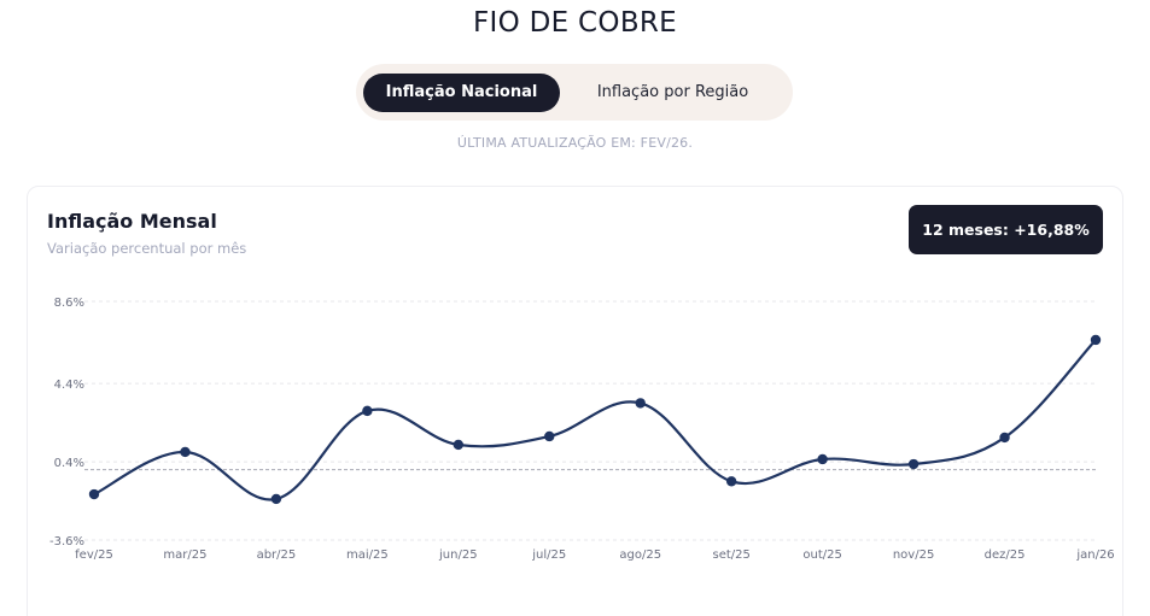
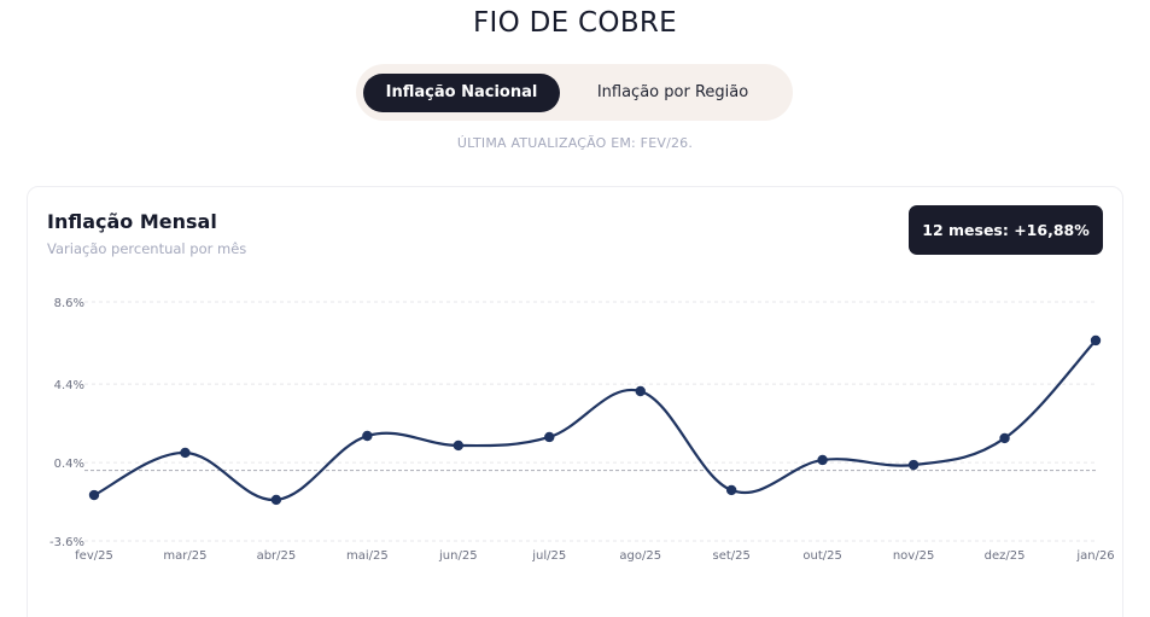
mai/25: 3.0% -> 1.8%
ago/25: 3.4% -> 4.0%
set/25: -0.6% -> -1.0%
